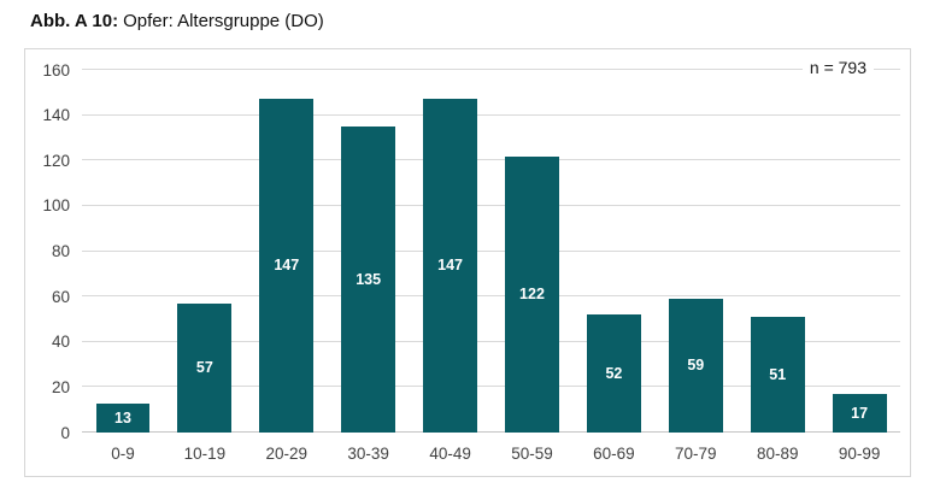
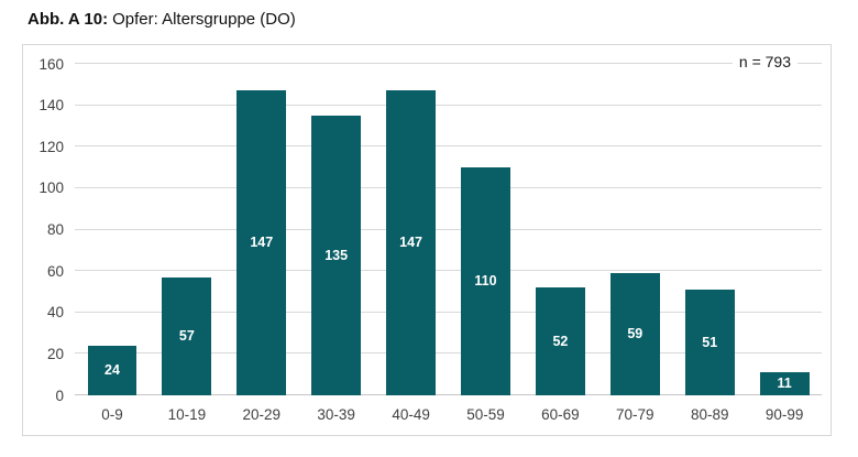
0-9: 13 -> 24
50-59: 122 -> 110
90-99: 17 -> 11
